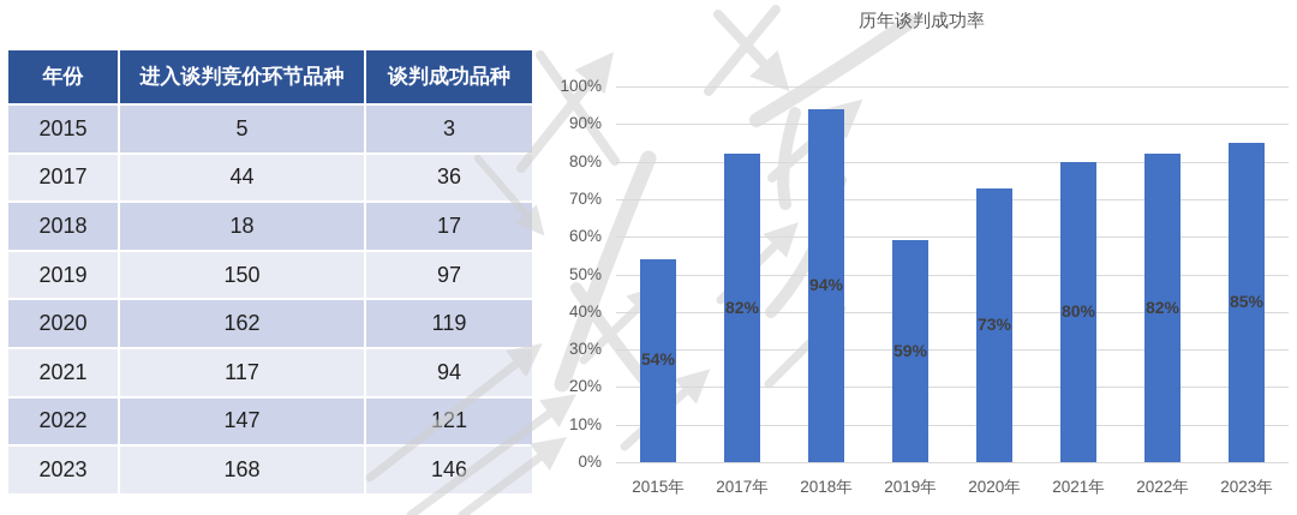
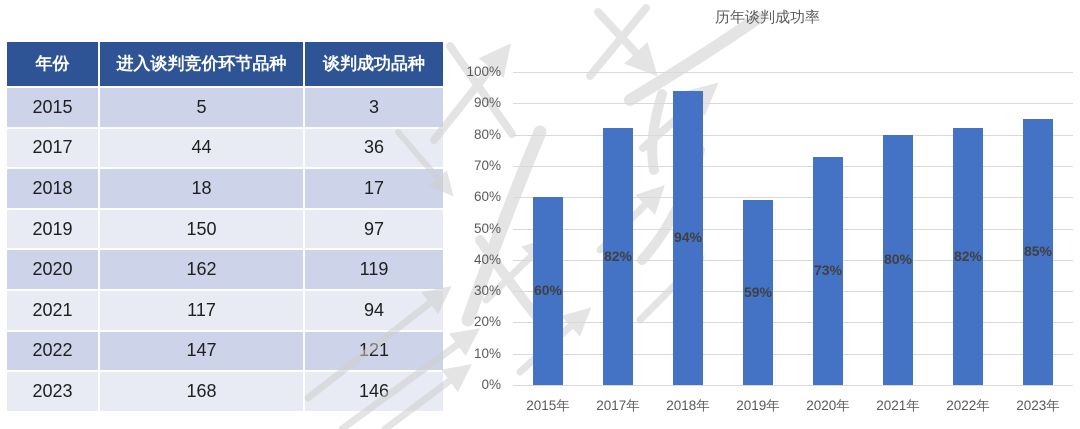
2015年: 54% -> 60%
